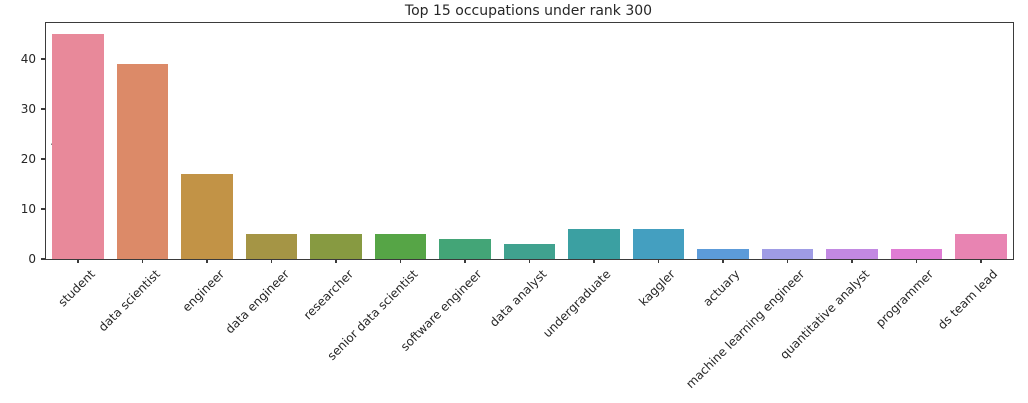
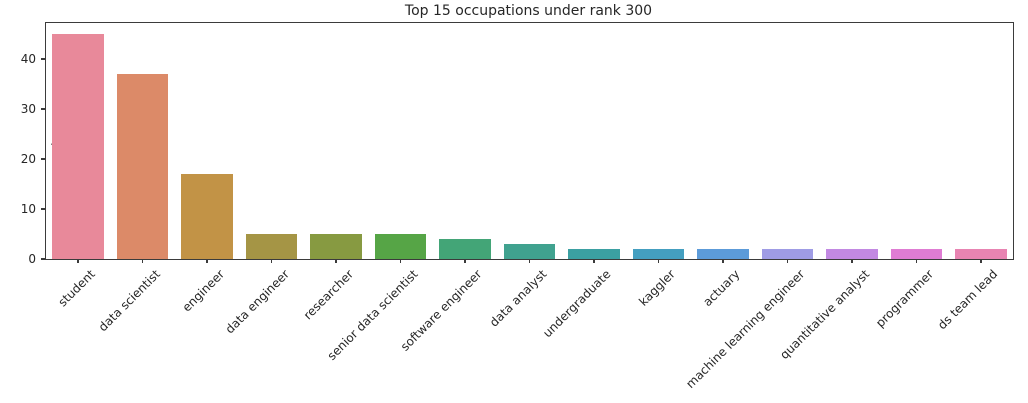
data scientist: 39 -> 37
undergraduate: 6 -> 2
kaggler: 6 -> 2
ds team lead: 5 -> 2
